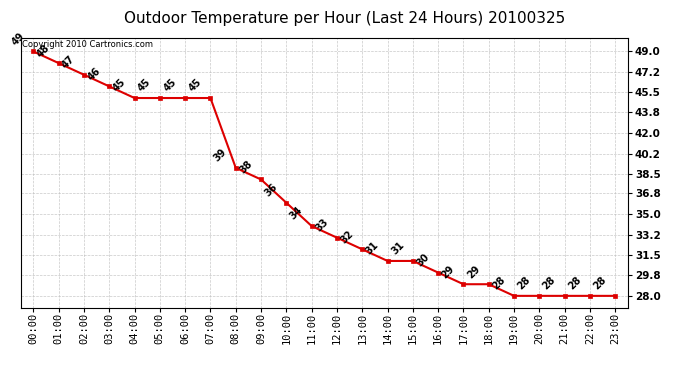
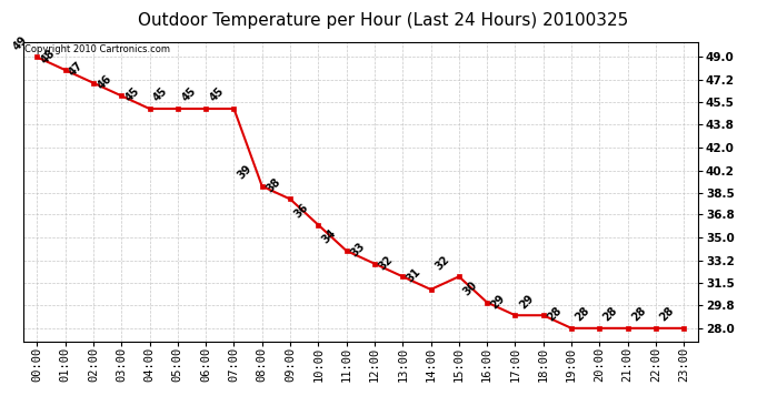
15:00: 31 -> 32
